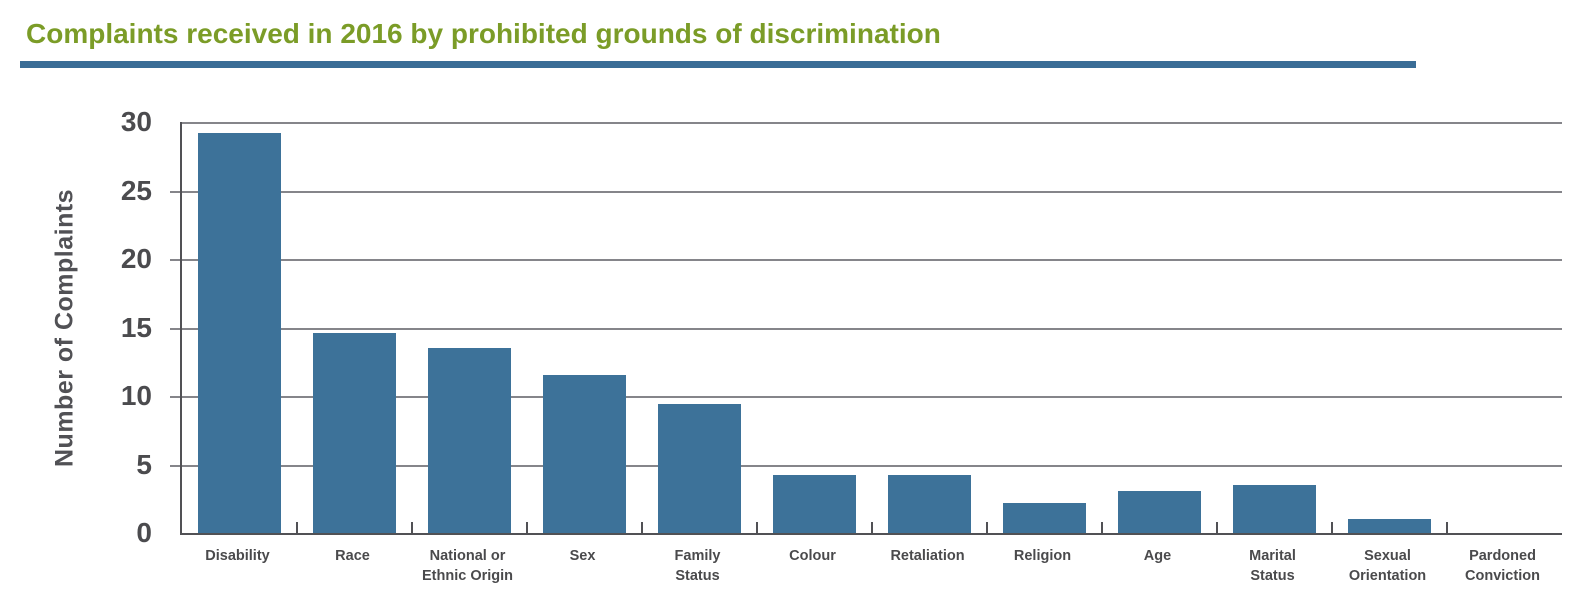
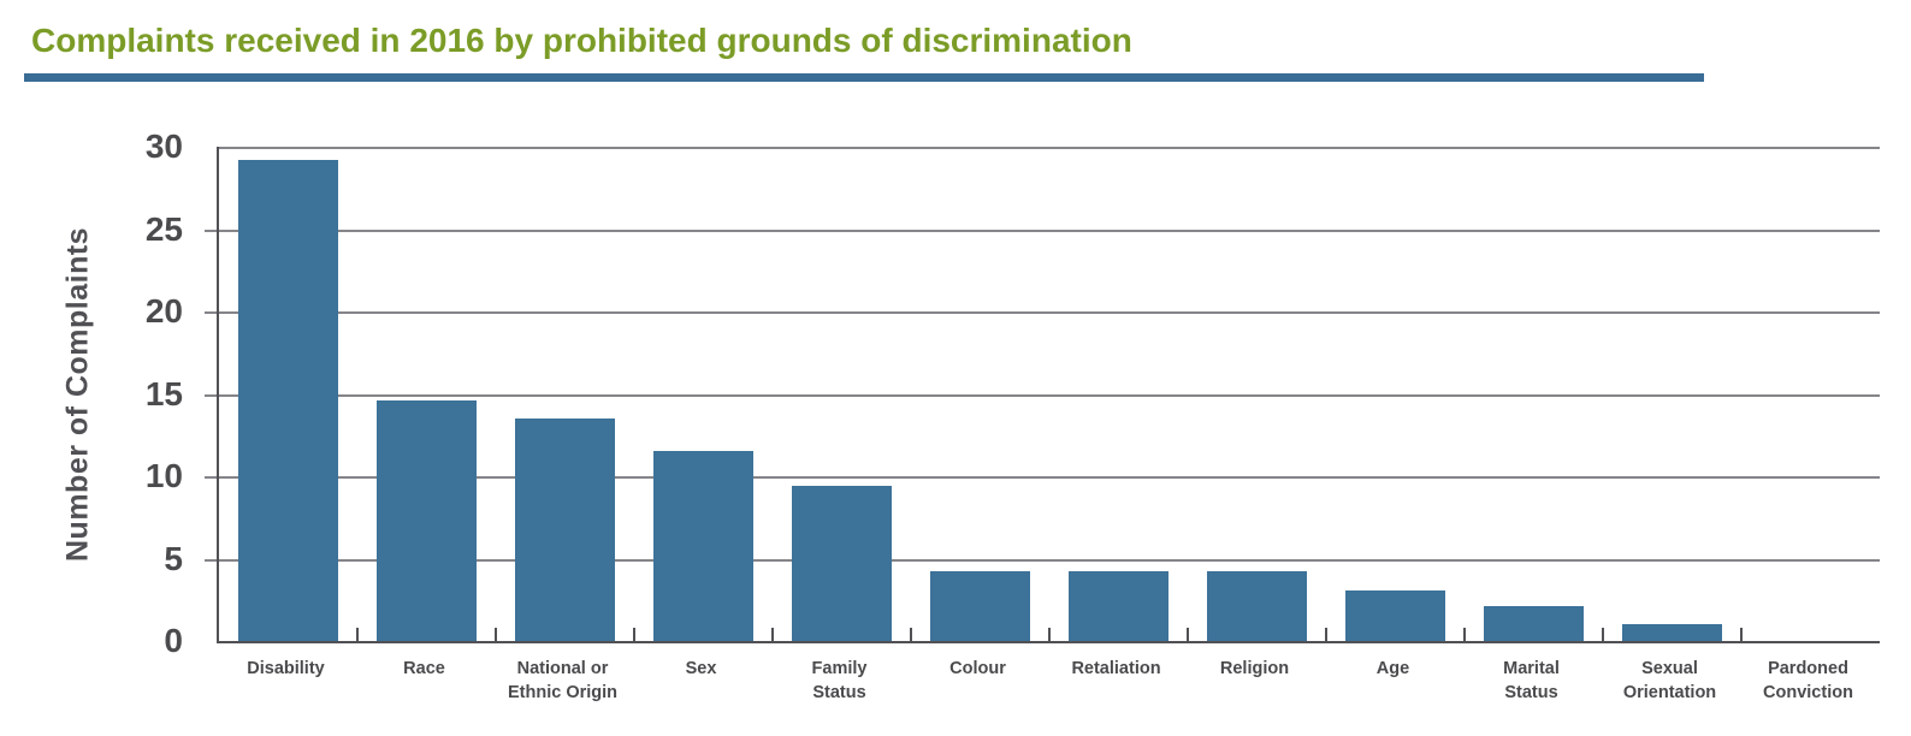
Religion: 2.2 -> 4.2
Marital Status: 3.5 -> 2.1
